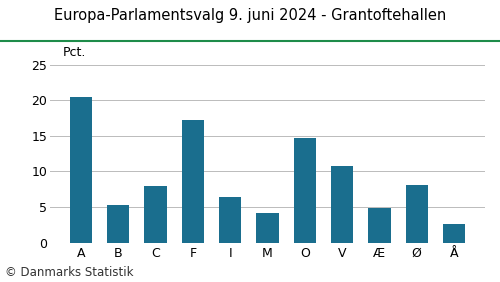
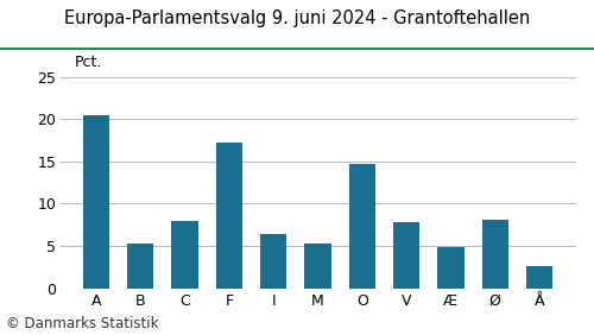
M: 4.2 -> 5.3
V: 10.8 -> 7.8
